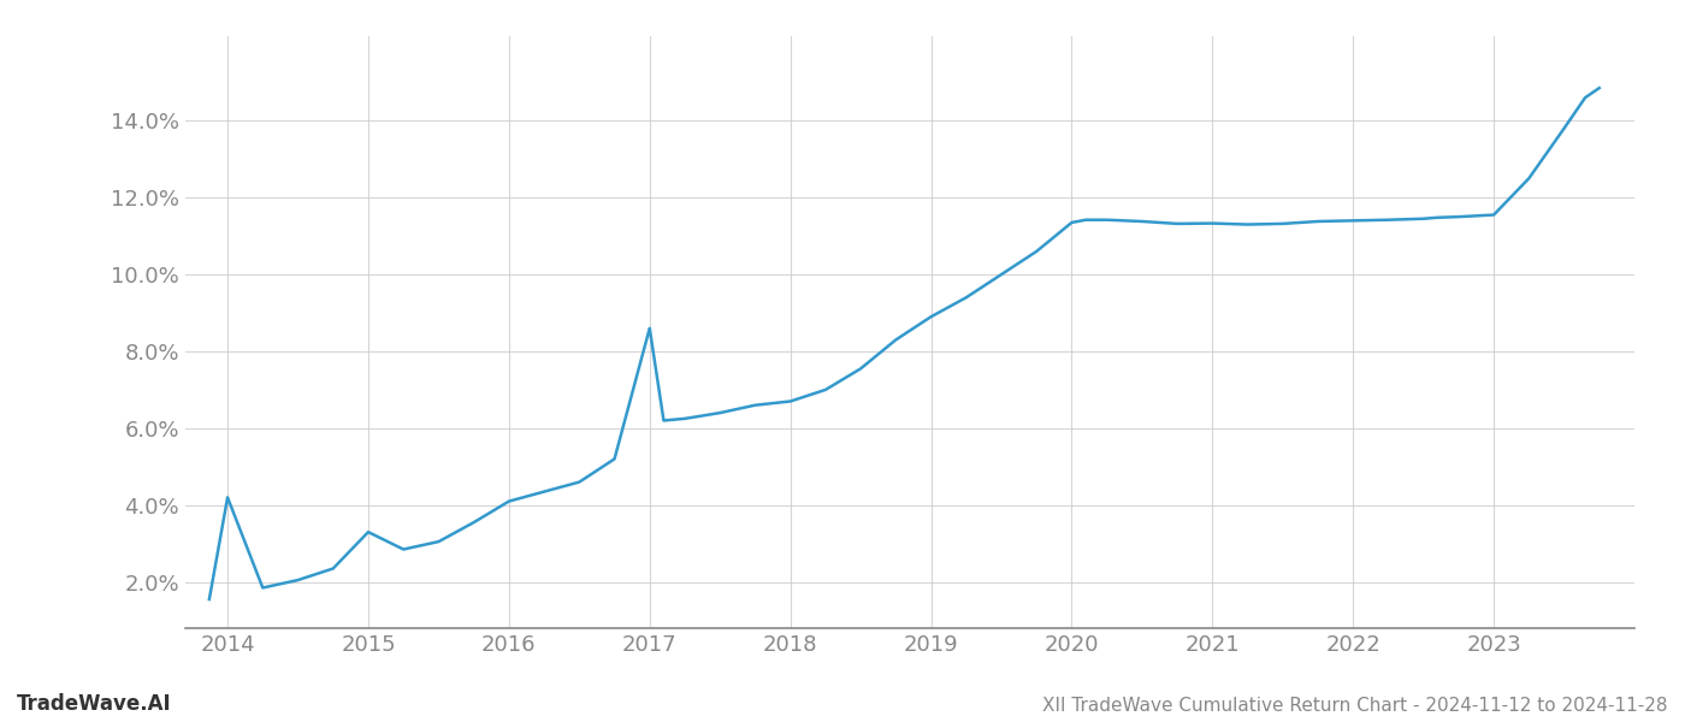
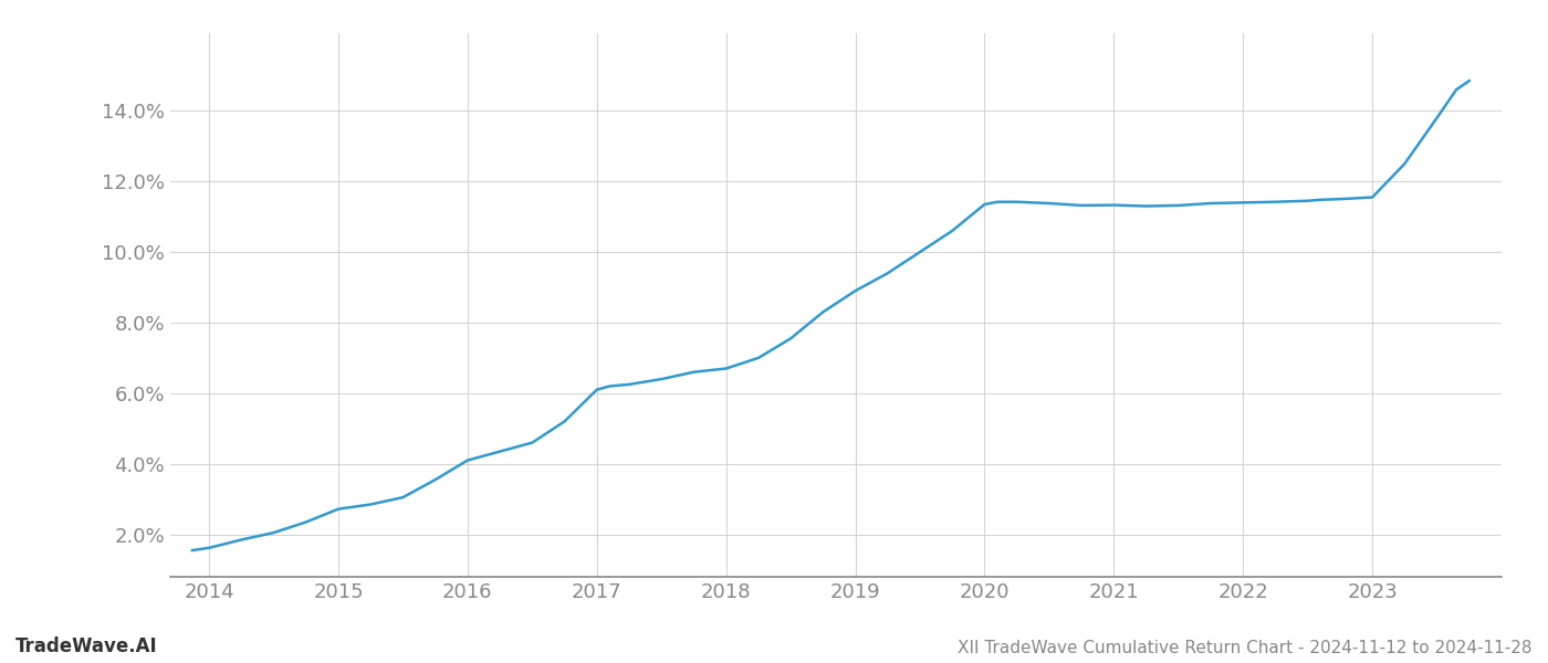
2014: 4.20% -> 1.62%
2015: 3.30% -> 2.72%
2017: 8.60% -> 6.10%
